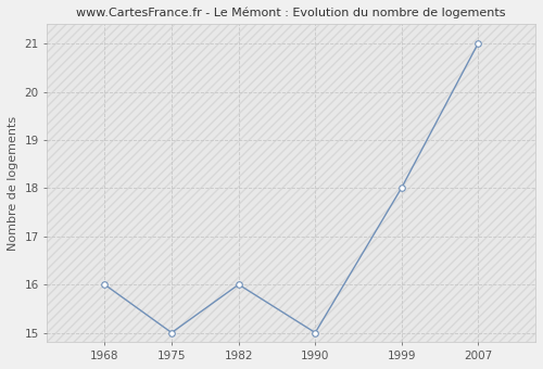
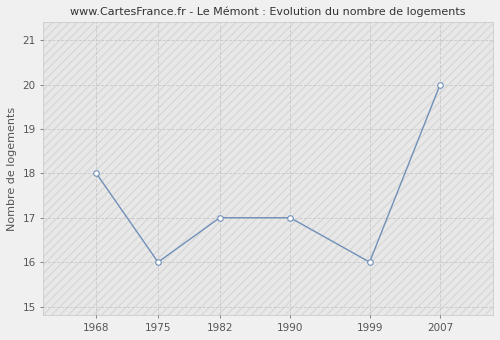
1968: 16 -> 18
1975: 15 -> 16
1982: 16 -> 17
1990: 15 -> 17
1999: 18 -> 16
2007: 21 -> 20
